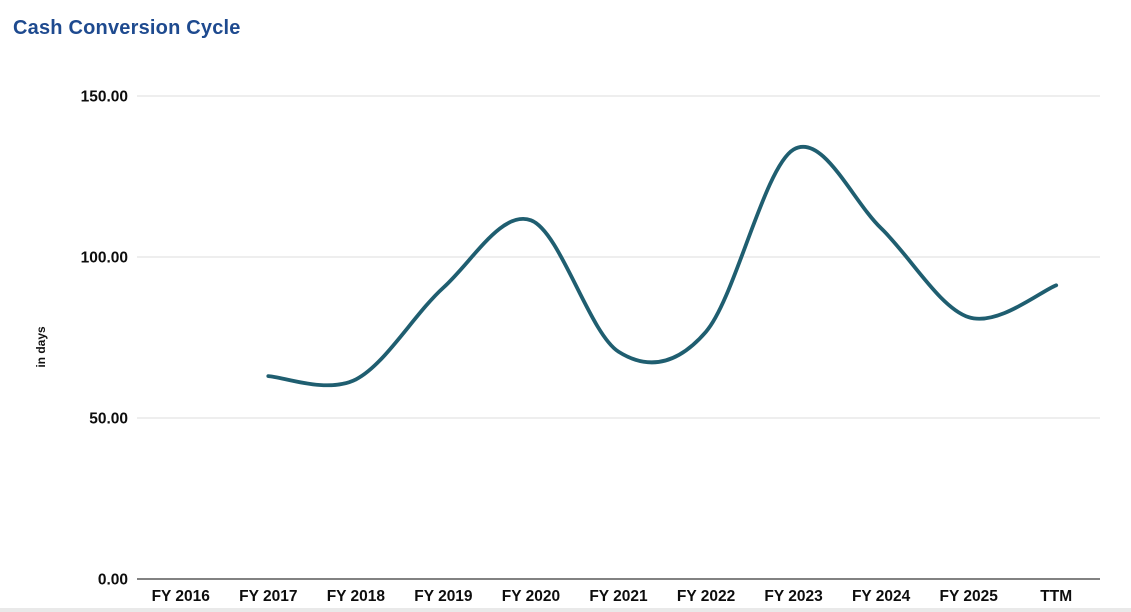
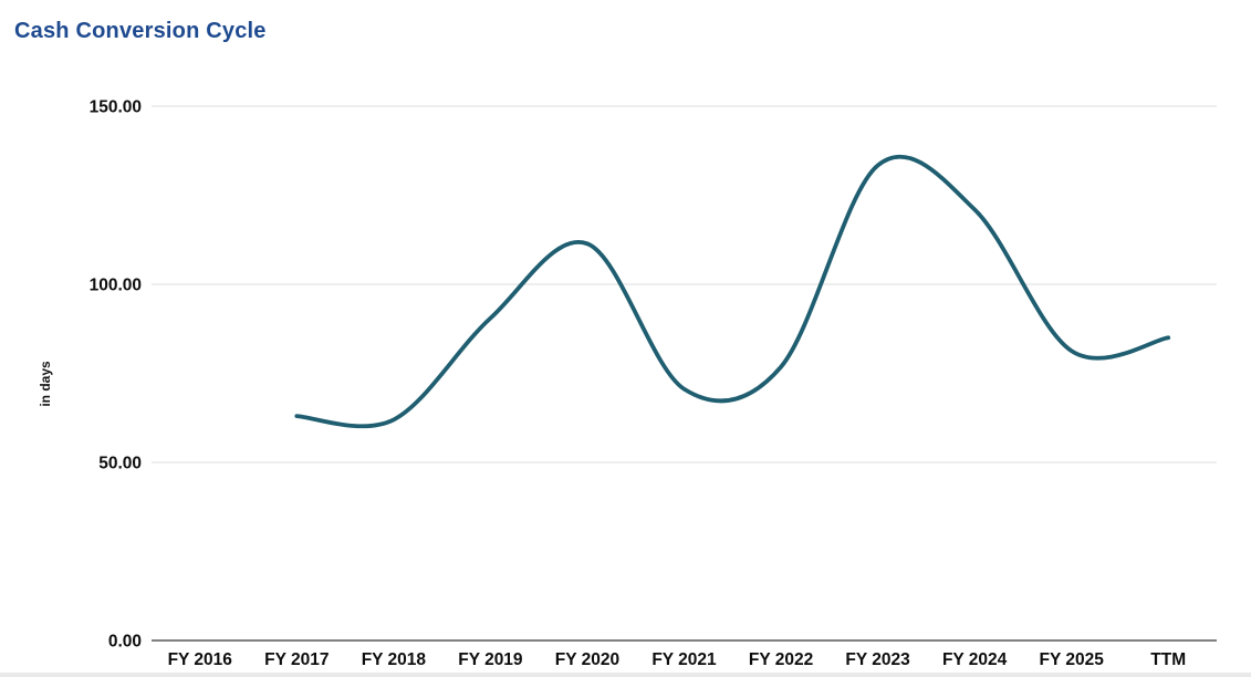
FY 2024: 109 -> 121
TTM: 91 -> 85
